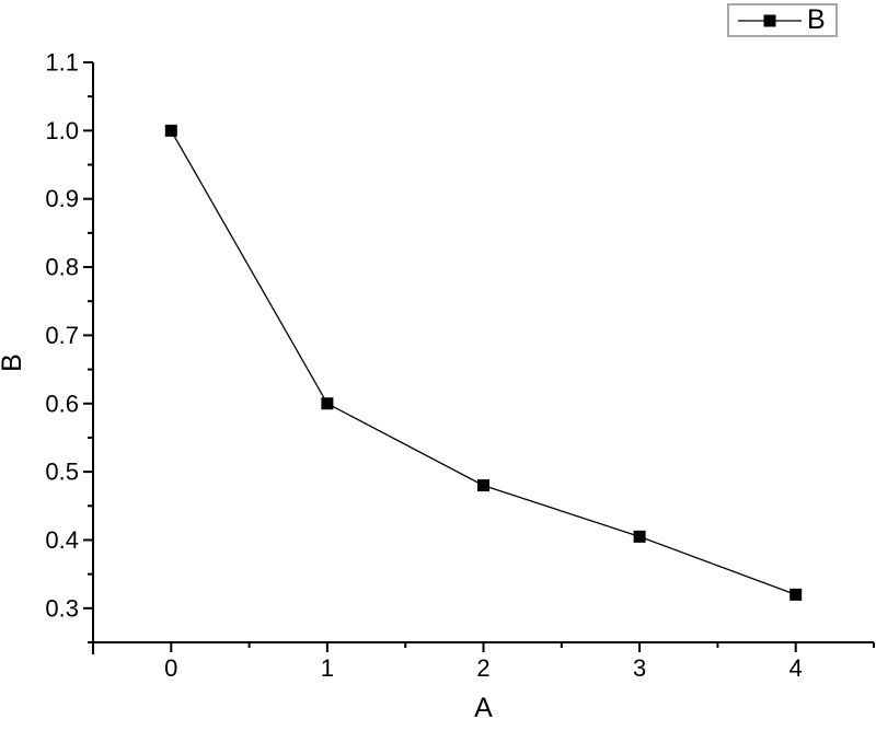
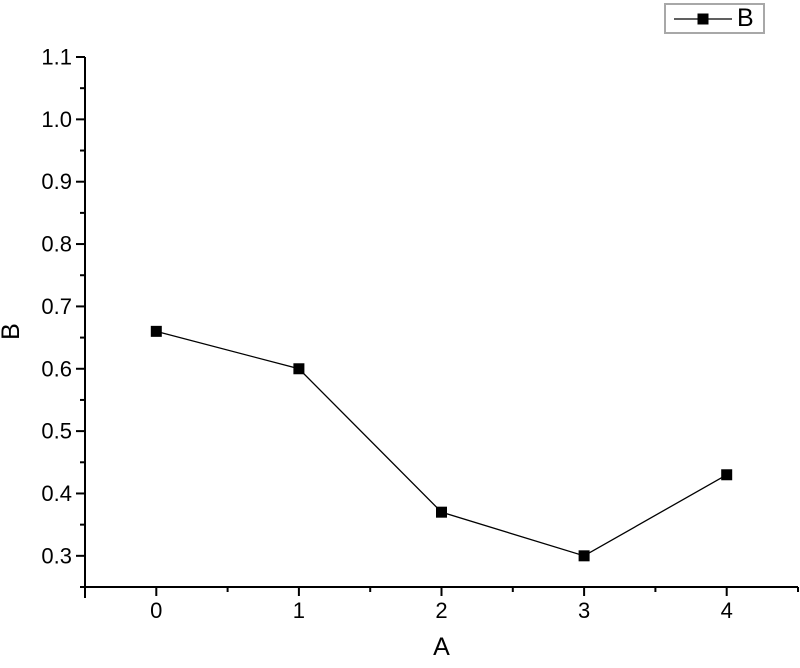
0: 1.00 -> 0.66
2: 0.48 -> 0.37
3: 0.41 -> 0.30
4: 0.32 -> 0.43
